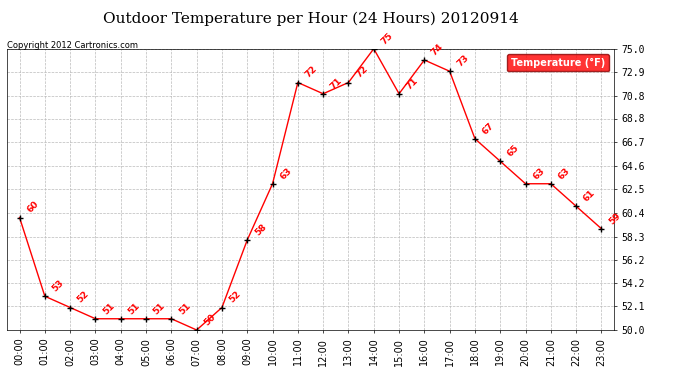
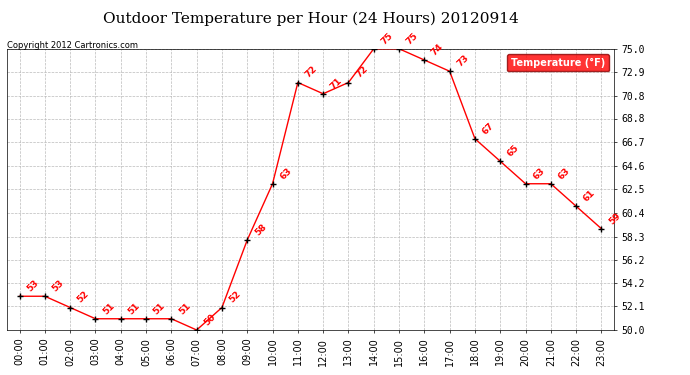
00:00: 60 -> 53
15:00: 71 -> 75
